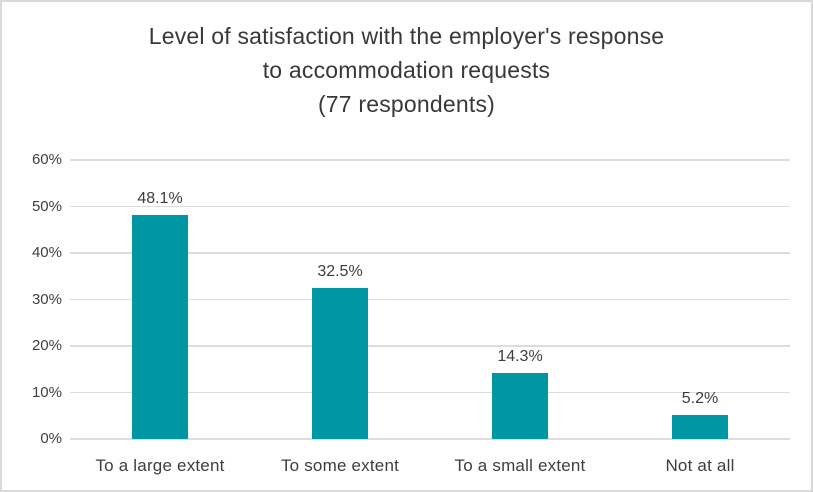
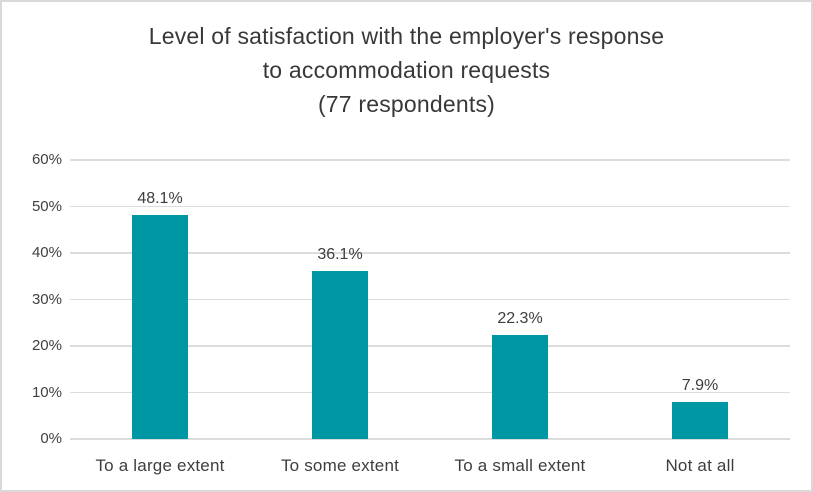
To some extent: 32.5% -> 36.1%
To a small extent: 14.3% -> 22.3%
Not at all: 5.2% -> 7.9%
